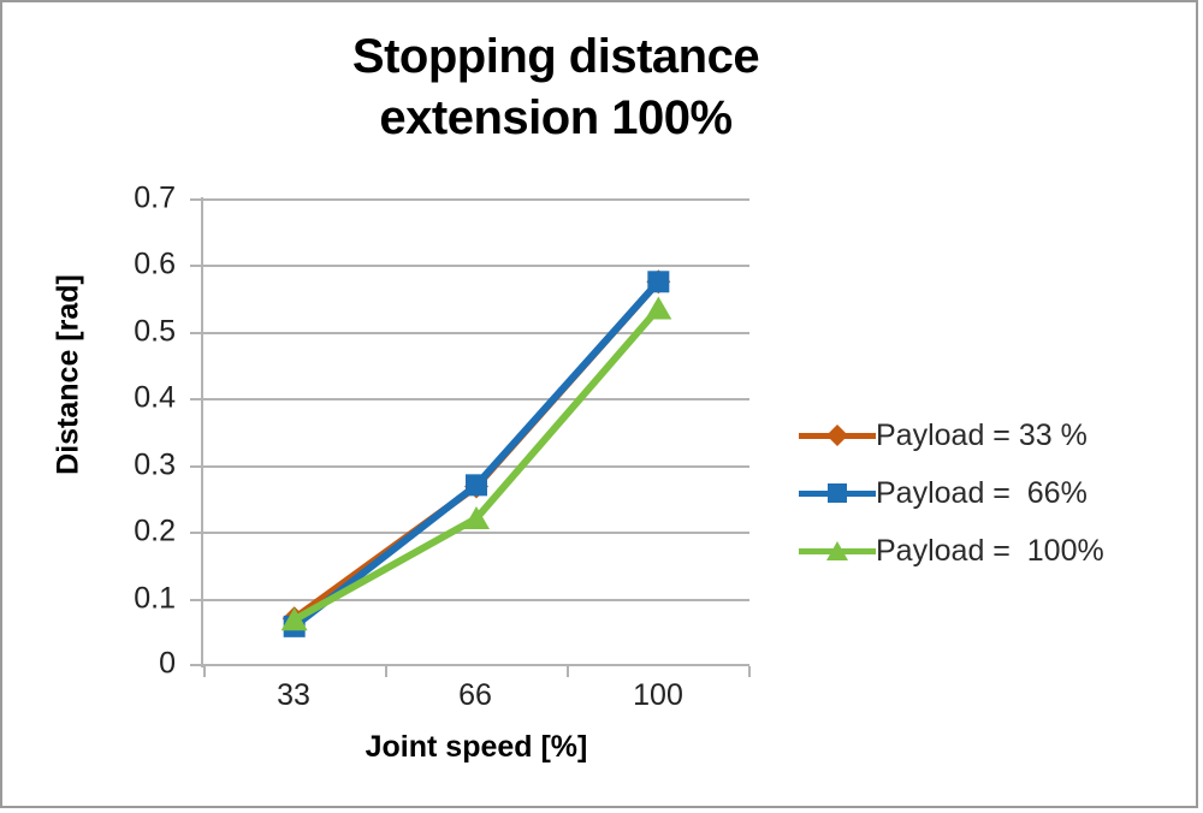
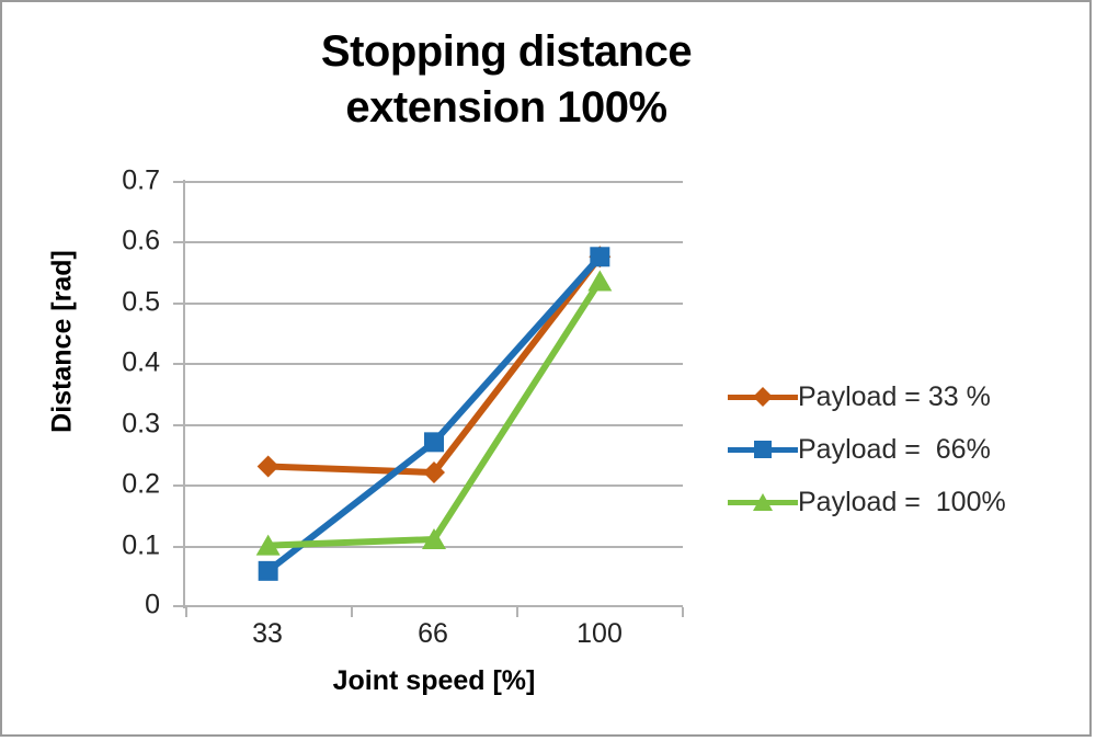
Payload = 33 %/33: 0.07 -> 0.23
Payload = 100%/33: 0.07 -> 0.10
Payload = 33 %/66: 0.27 -> 0.22
Payload = 100%/66: 0.22 -> 0.11
